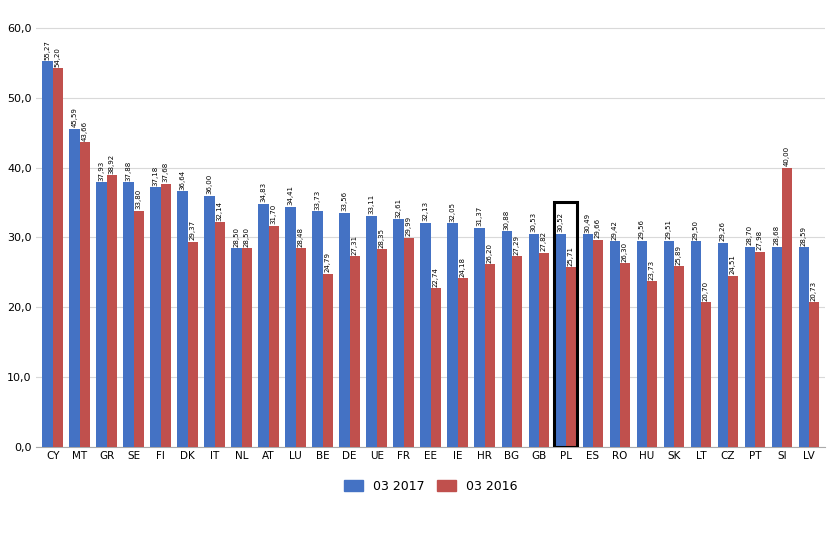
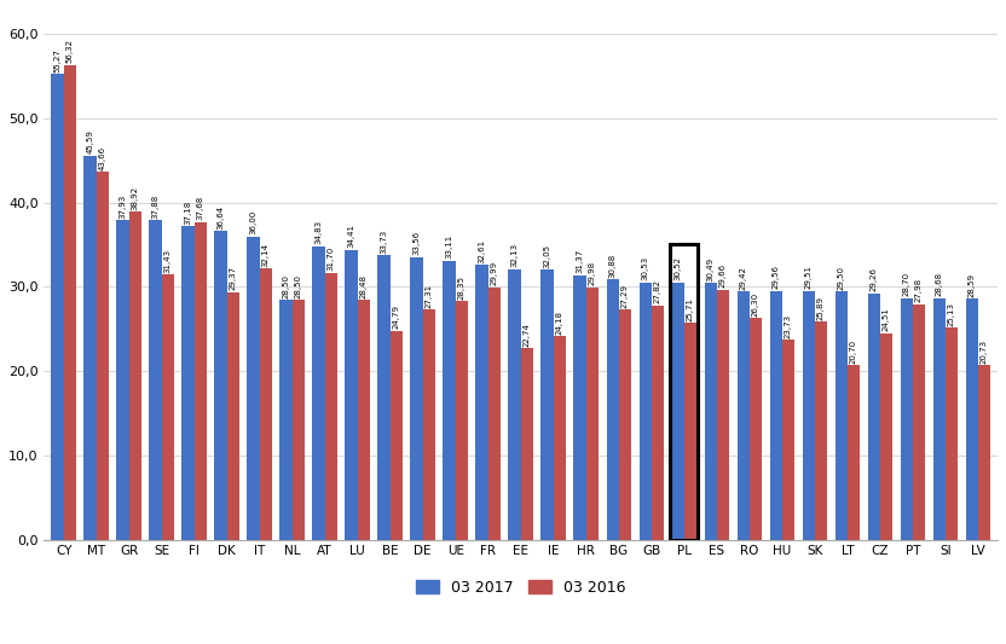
03 2016/CY: 54,2 -> 56,3
03 2016/SE: 33,8 -> 31,4
03 2016/HR: 26,2 -> 30,0
03 2016/SI: 40,0 -> 25,1
